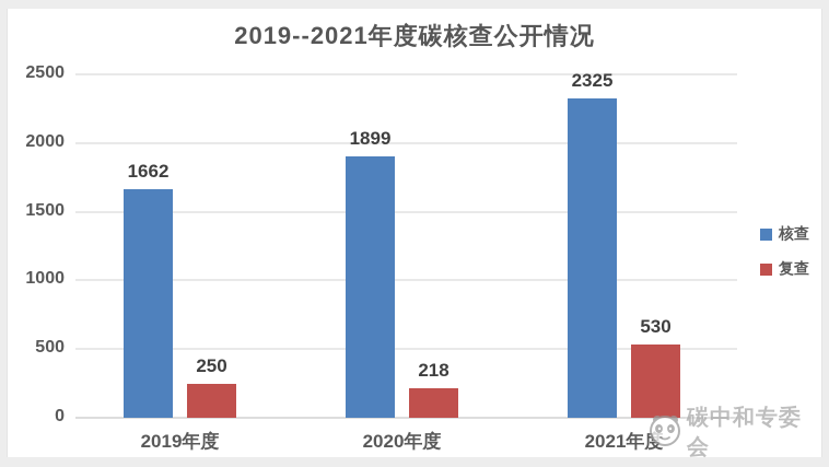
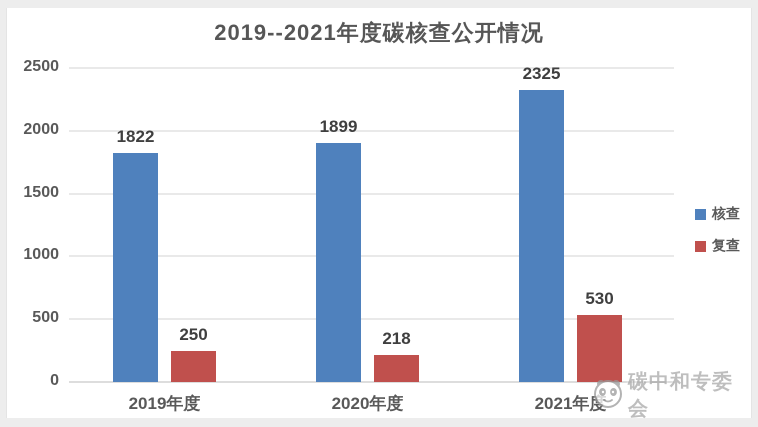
核查/2019年度: 1662 -> 1822
